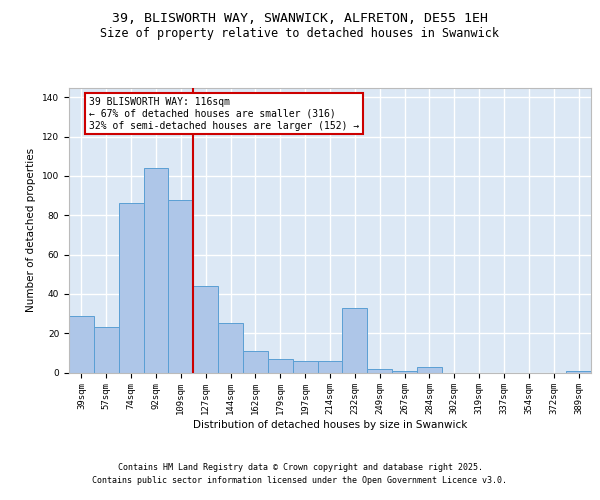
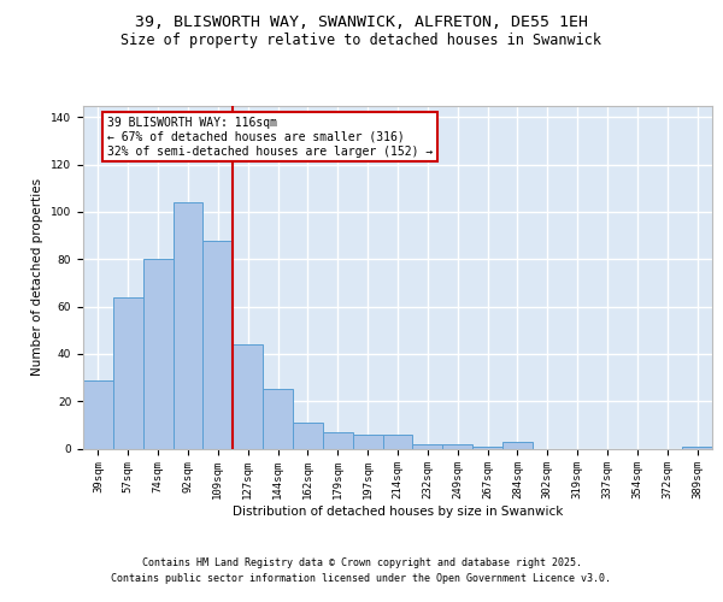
57sqm: 23 -> 64
74sqm: 86 -> 80
232sqm: 33 -> 2
